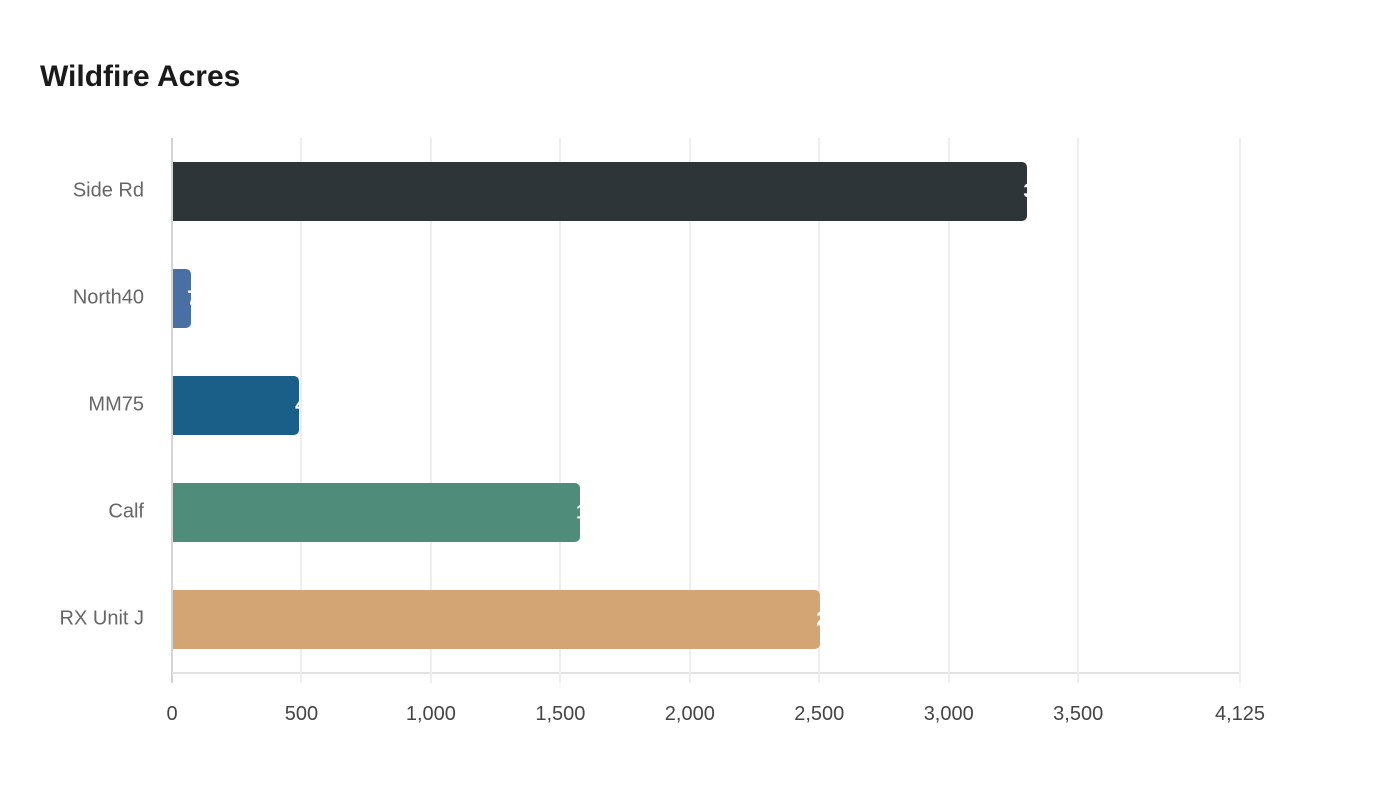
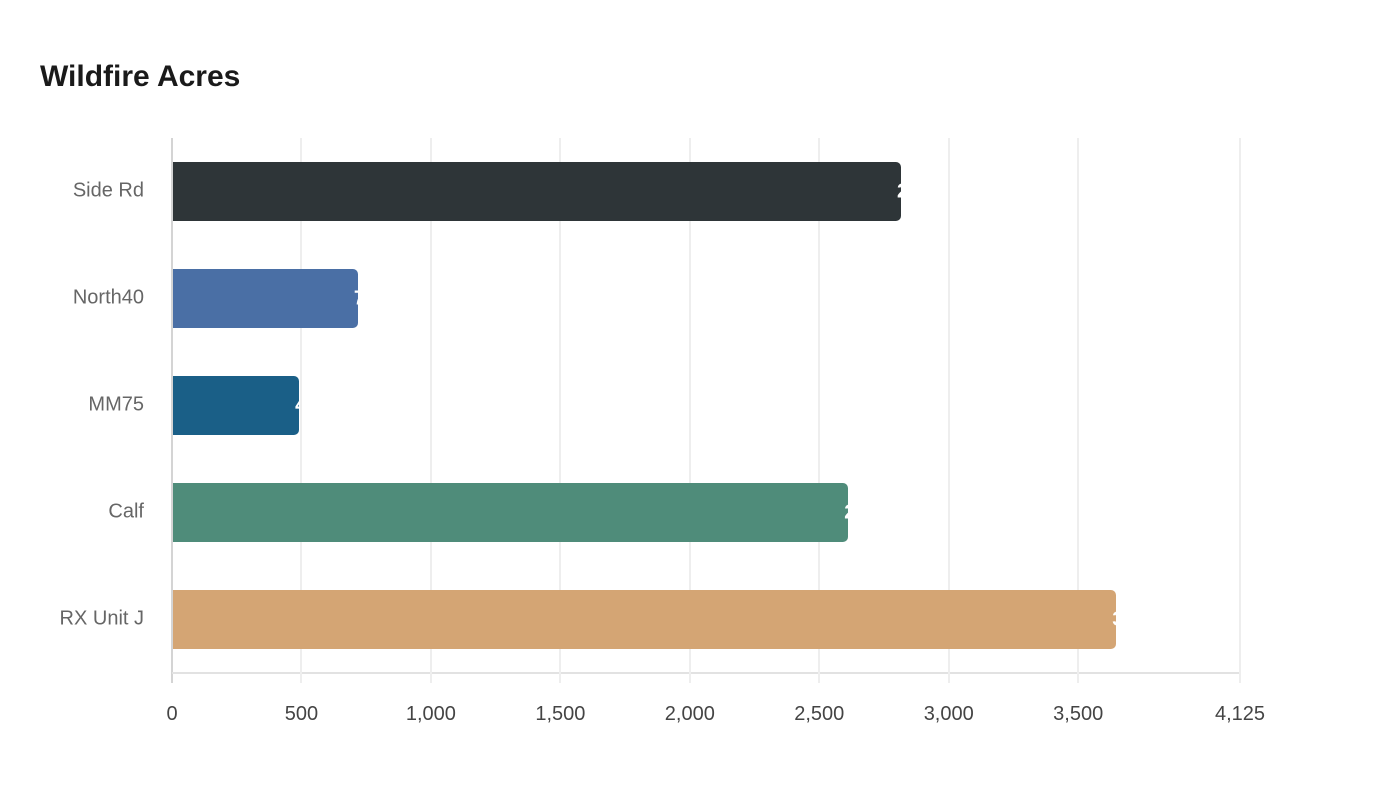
Side Rd: 3,300 -> 2,812
North40: 70 -> 714
Calf: 1,572 -> 2,608
RX Unit J: 2,500 -> 3,643
